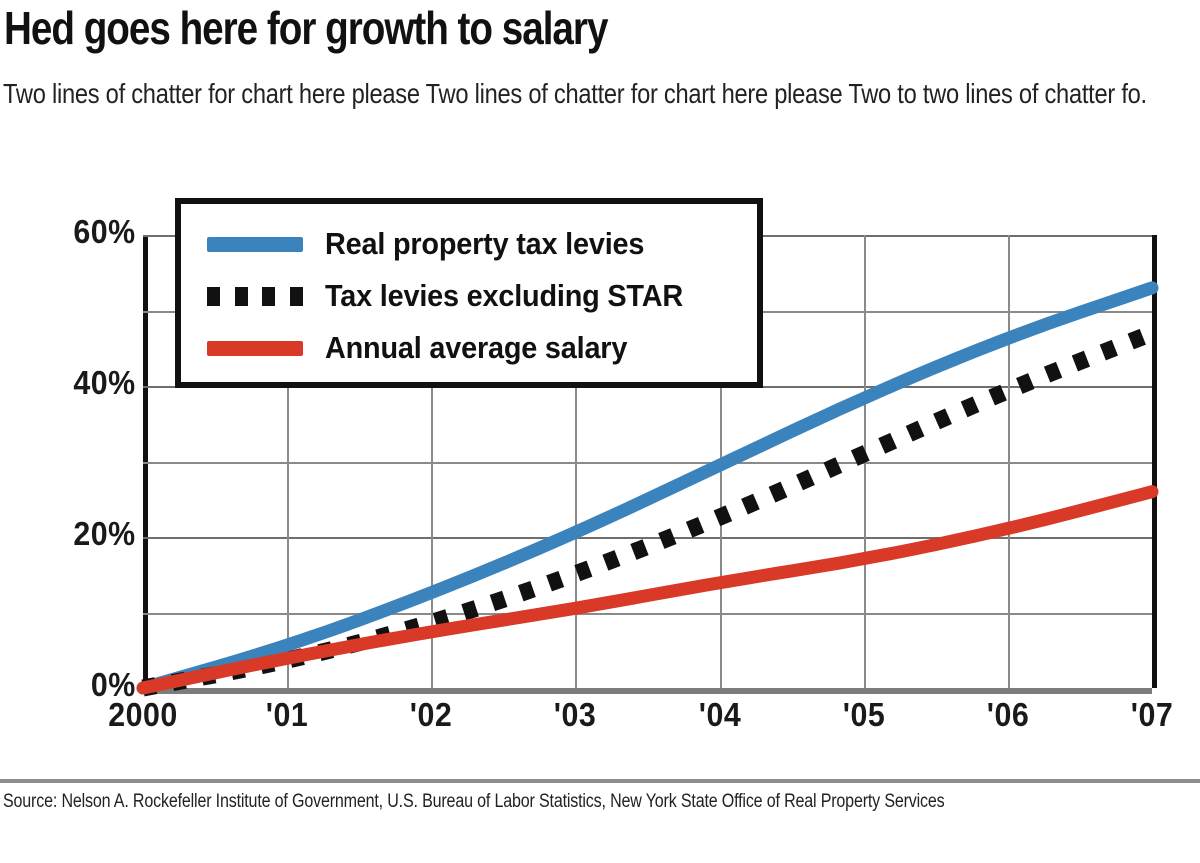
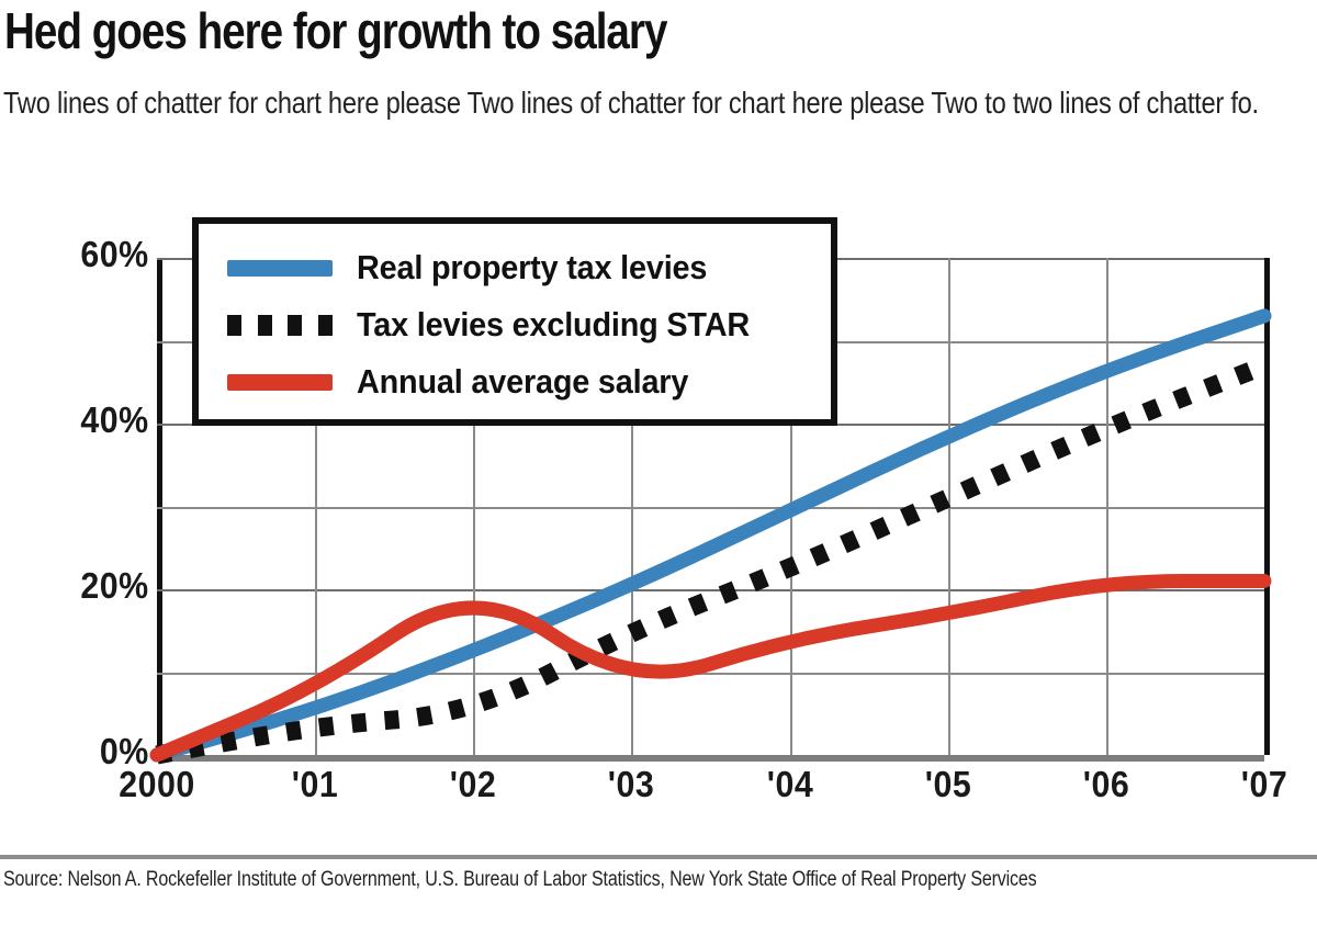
Annual average salary/'01: 4% -> 8%
Tax levies excluding STAR/'02: 8% -> 5%
Annual average salary/'02: 8% -> 21%
Annual average salary/'03: 10% -> 8%
Annual average salary/'07: 26% -> 21%
